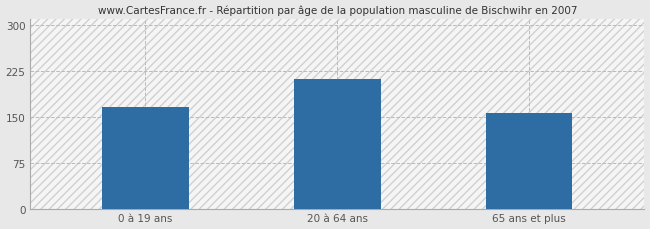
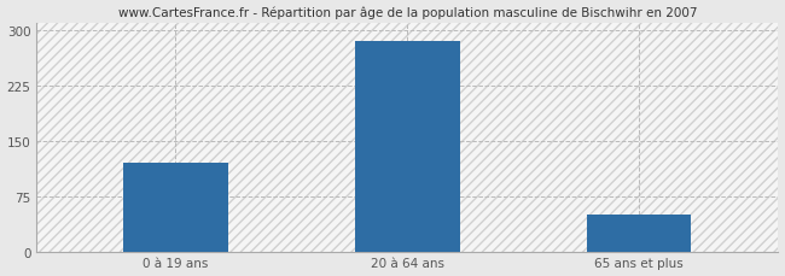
0 à 19 ans: 166 -> 120
20 à 64 ans: 212 -> 285
65 ans et plus: 156 -> 50
